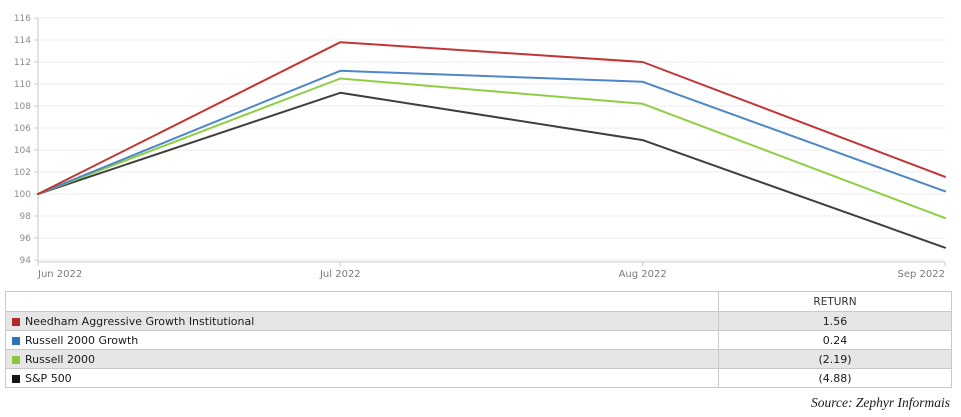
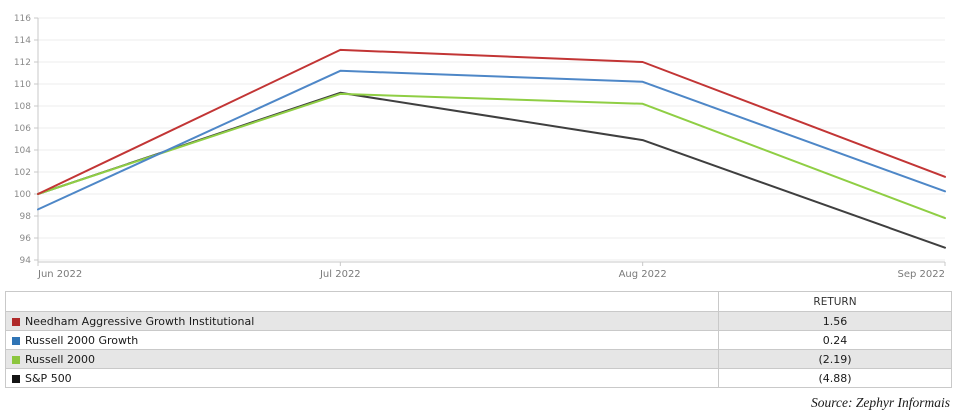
Russell 2000 Growth/Jun 2022: 100.0 -> 98.6
Needham Aggressive Growth Institutional/Jul 2022: 113.8 -> 113.1
Russell 2000/Jul 2022: 110.5 -> 109.1
